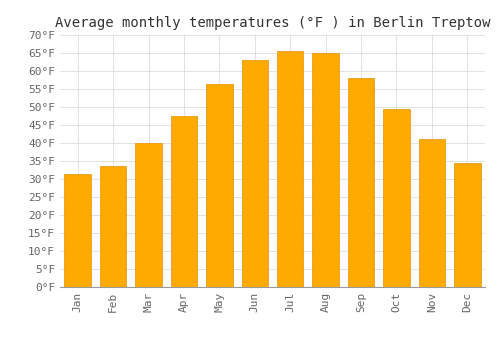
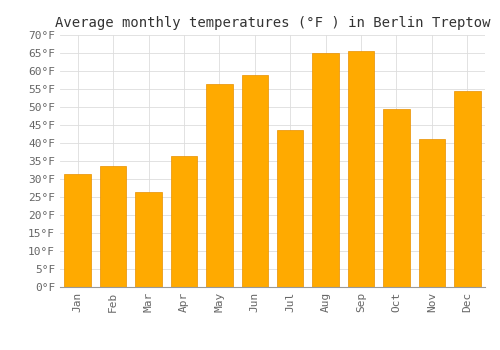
Mar: 40.0°F -> 26.5°F
Apr: 47.5°F -> 36.5°F
Jun: 63.0°F -> 59.0°F
Jul: 65.5°F -> 43.5°F
Sep: 58.0°F -> 65.5°F
Dec: 34.5°F -> 54.5°F
